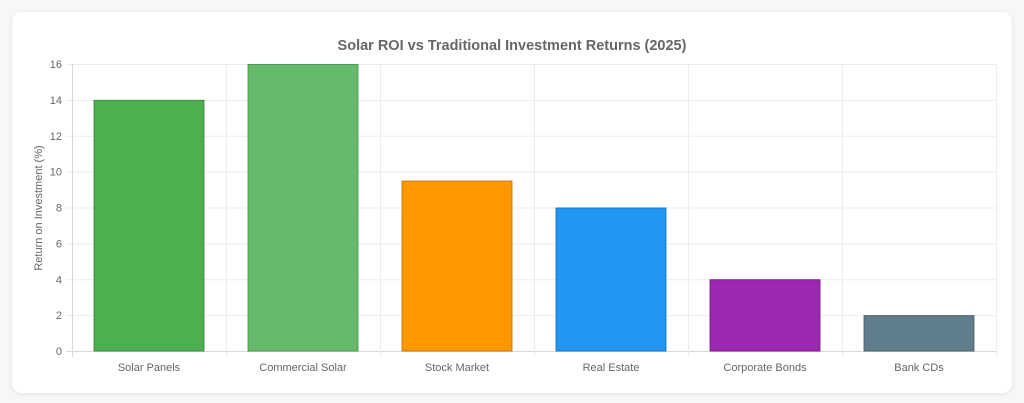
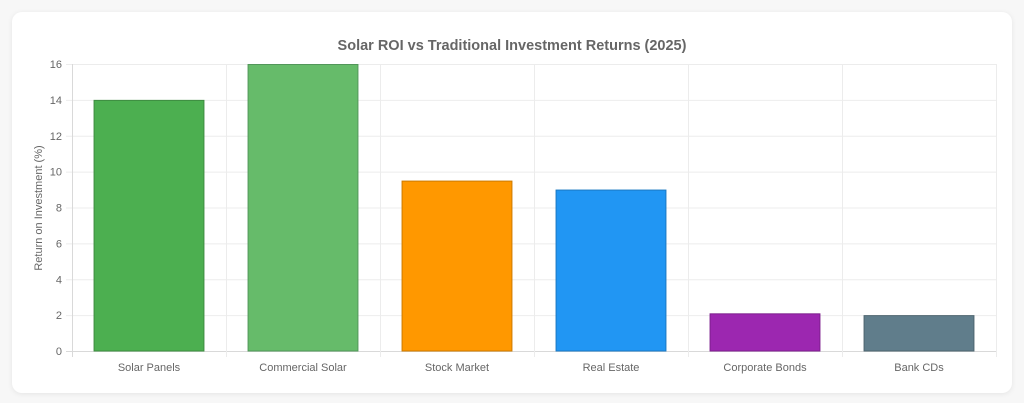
Real Estate: 8.0 -> 9.0
Corporate Bonds: 4.0 -> 2.1
